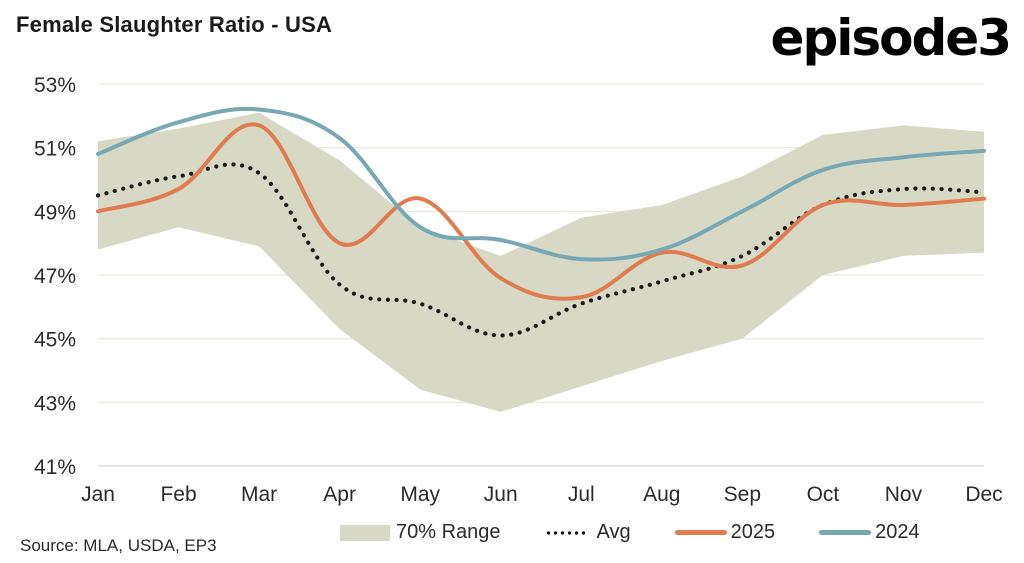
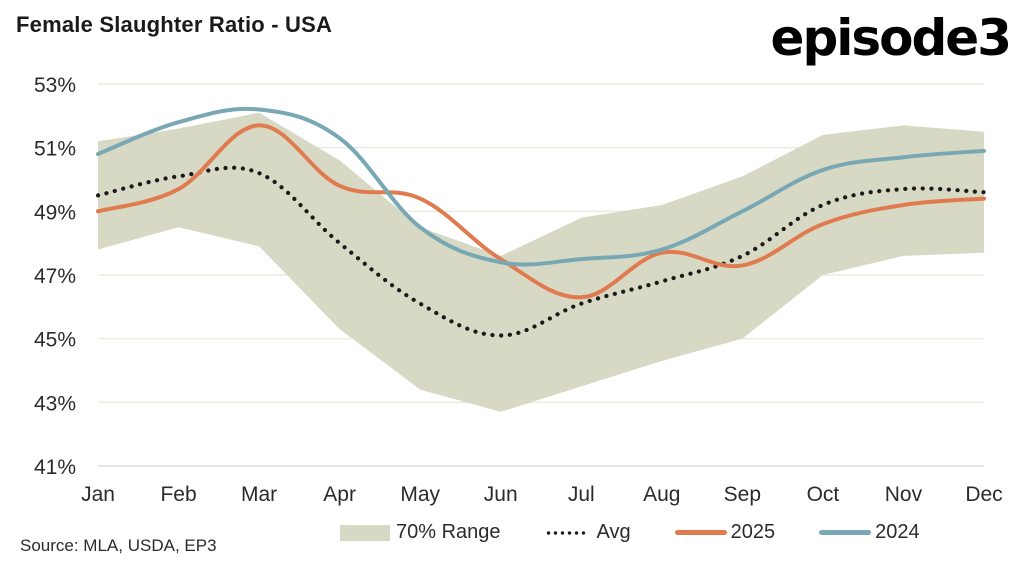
Avg/Apr: 46.7% -> 48.0%
2025/Apr: 48.0% -> 49.8%
2025/Jun: 46.9% -> 47.5%
2024/Jun: 48.1% -> 47.4%
2025/Oct: 49.2% -> 48.6%
